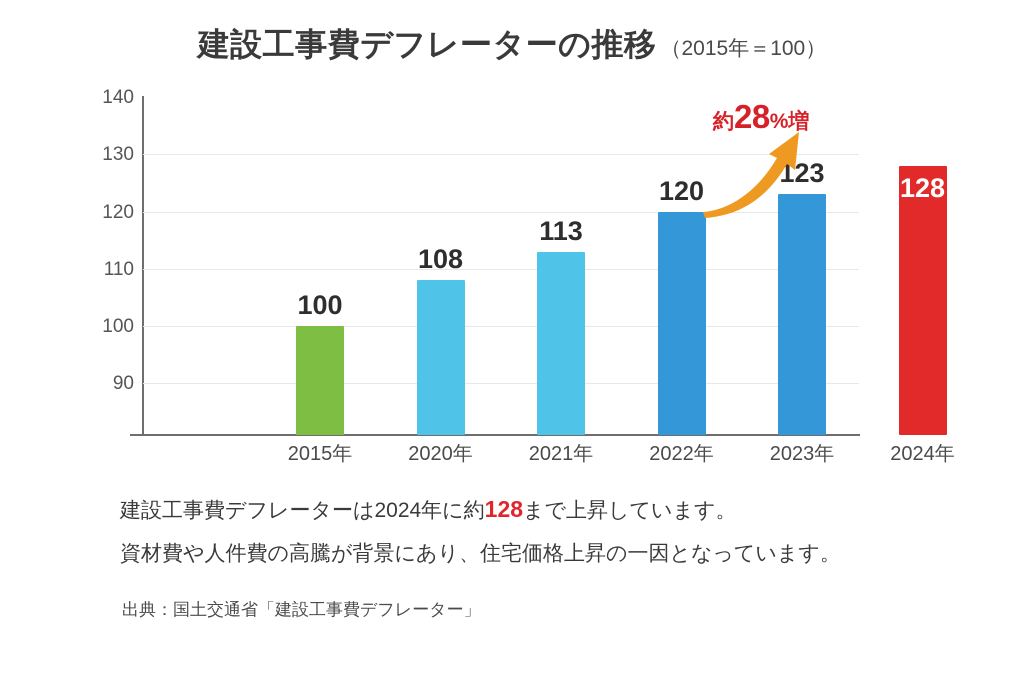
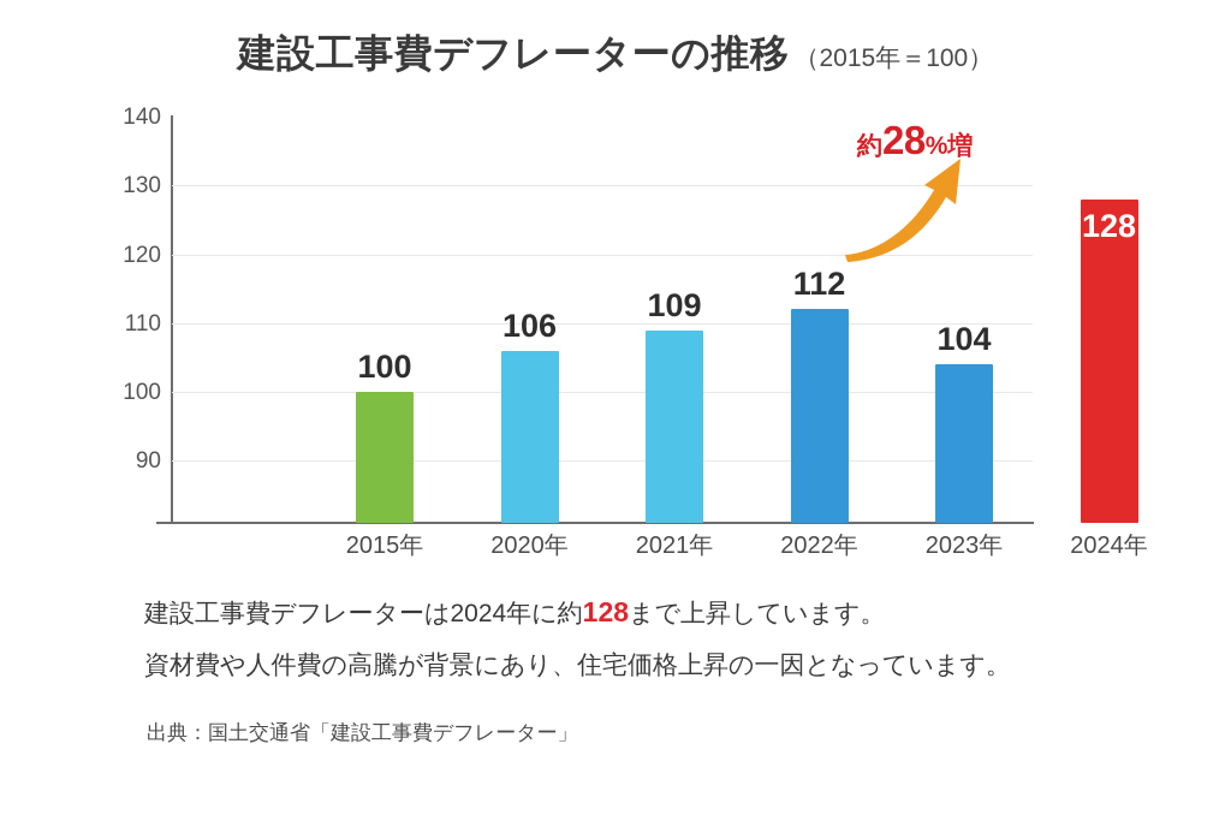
2020年: 108 -> 106
2021年: 113 -> 109
2022年: 120 -> 112
2023年: 123 -> 104
